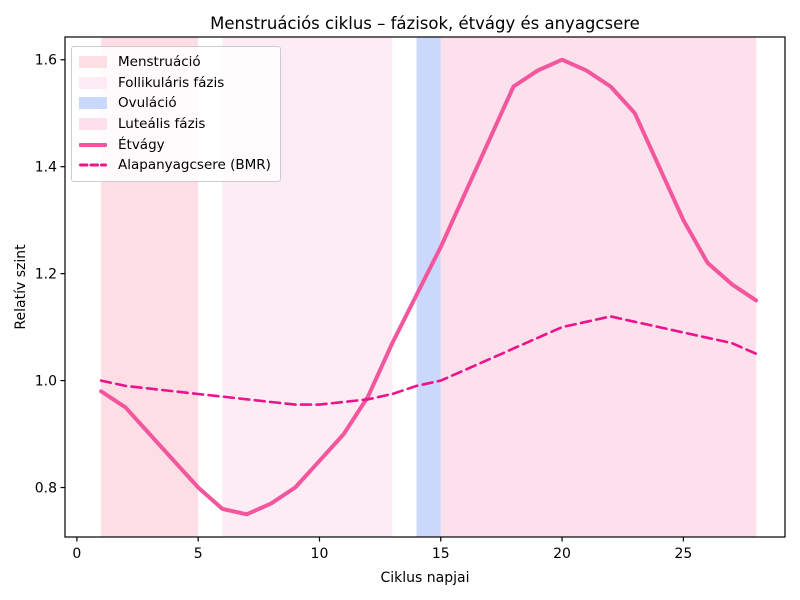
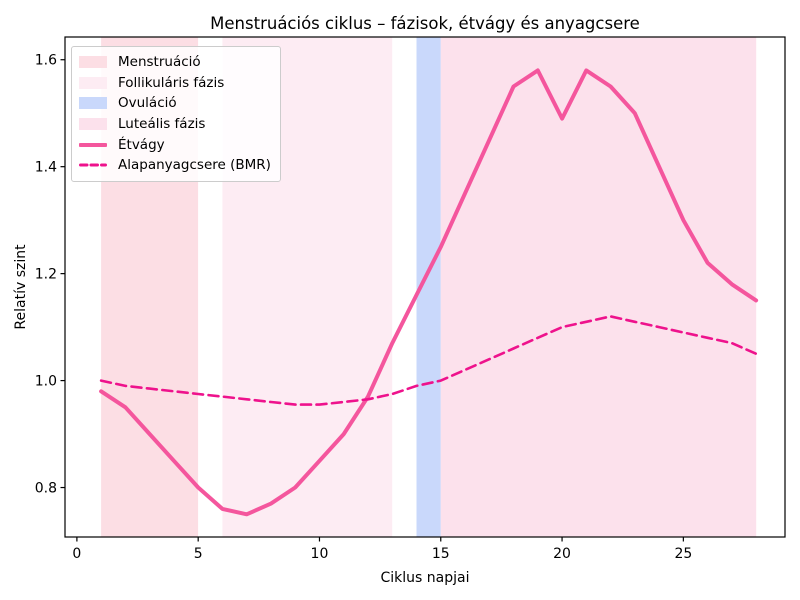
Étvágy/20: 1.60 -> 1.49
